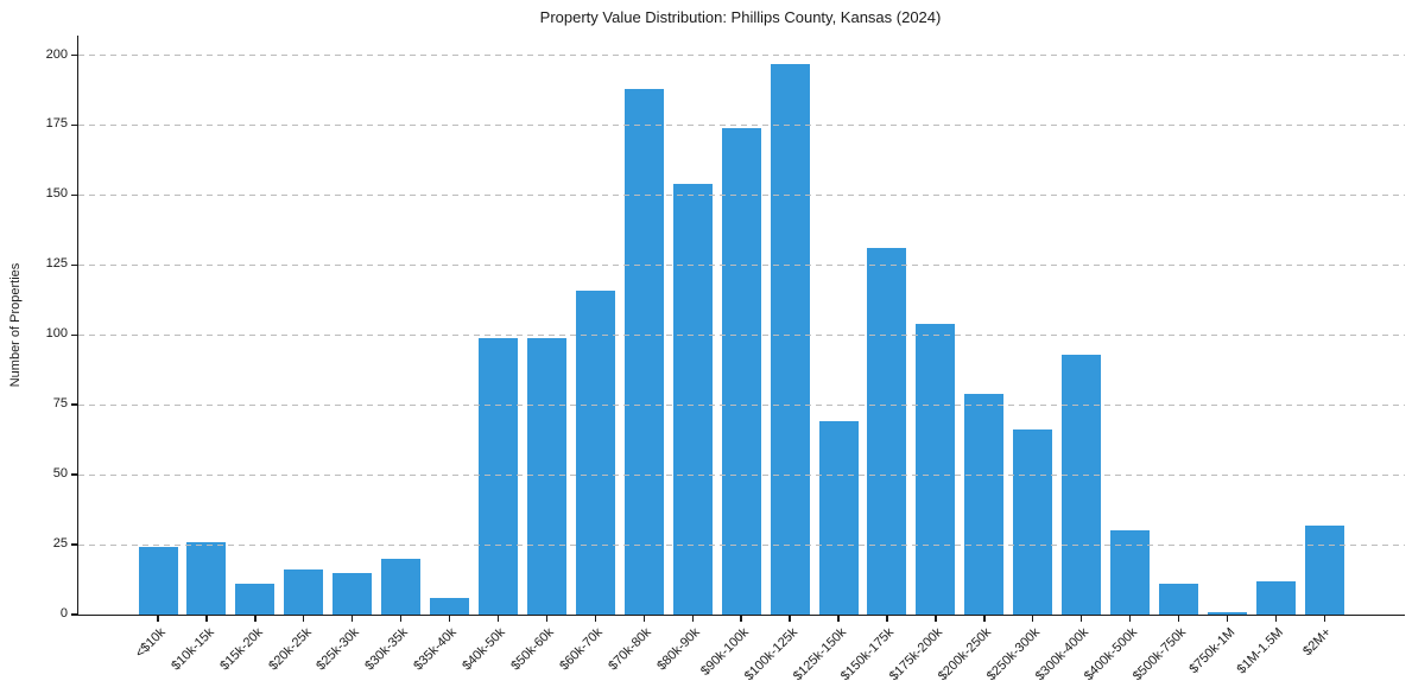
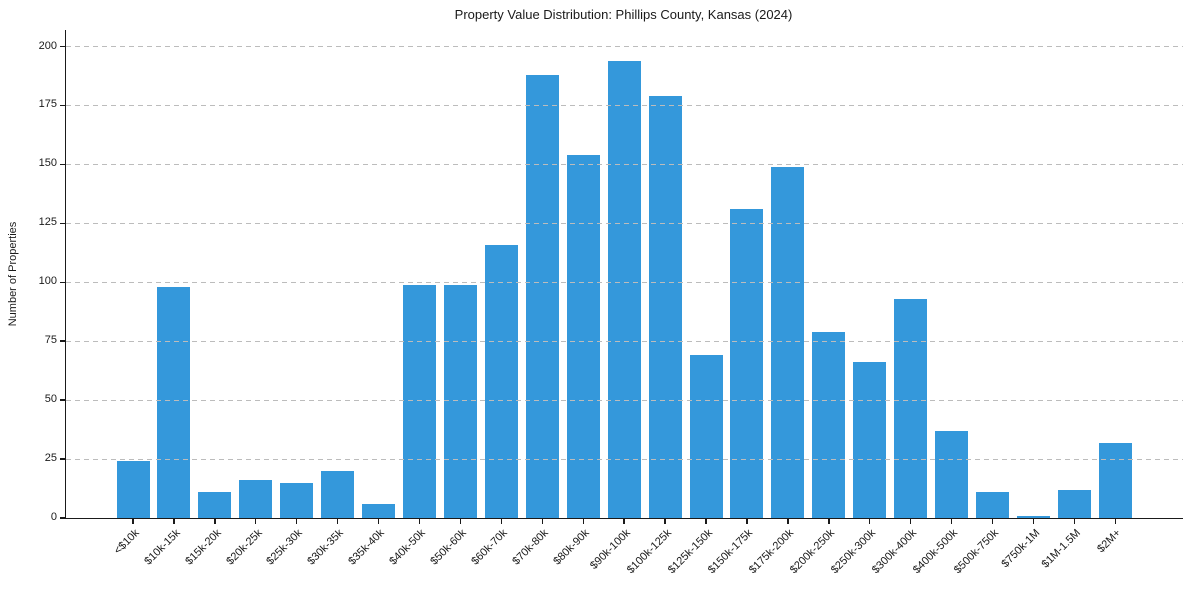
$10k-15k: 26 -> 98
$90k-100k: 174 -> 194
$100k-125k: 197 -> 179
$175k-200k: 104 -> 149
$400k-500k: 30 -> 37
